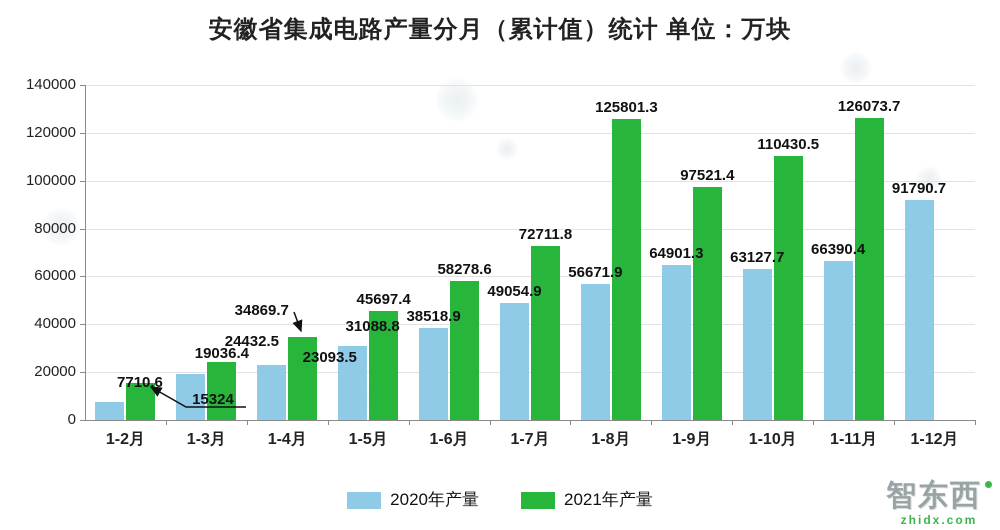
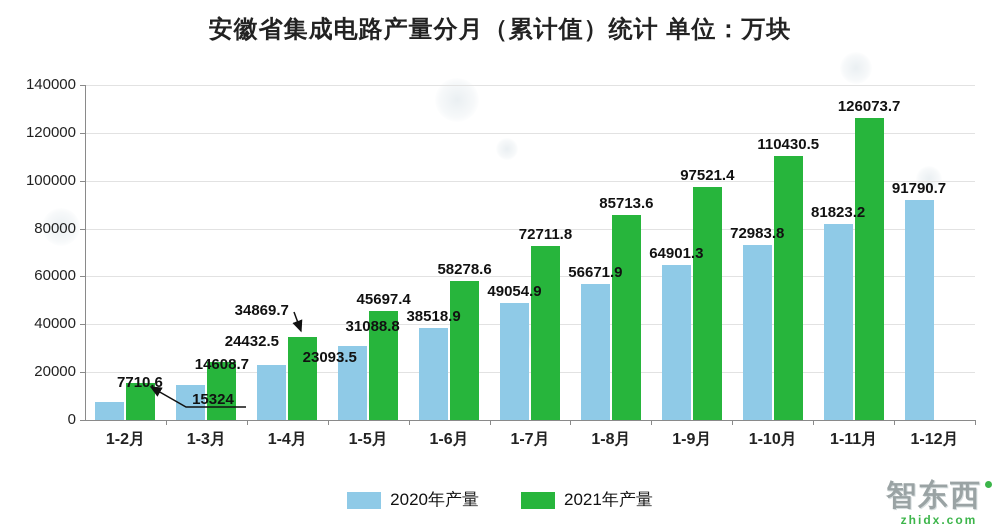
2020年产量/1-3月: 19036.4 -> 14608.7
2021年产量/1-8月: 125801.3 -> 85713.6
2020年产量/1-10月: 63127.7 -> 72983.8
2020年产量/1-11月: 66390.4 -> 81823.2
